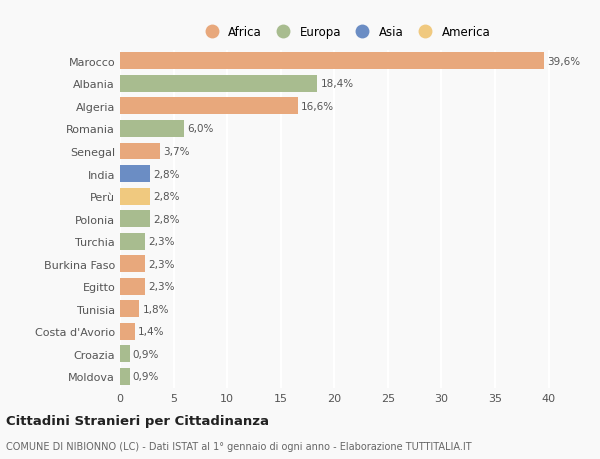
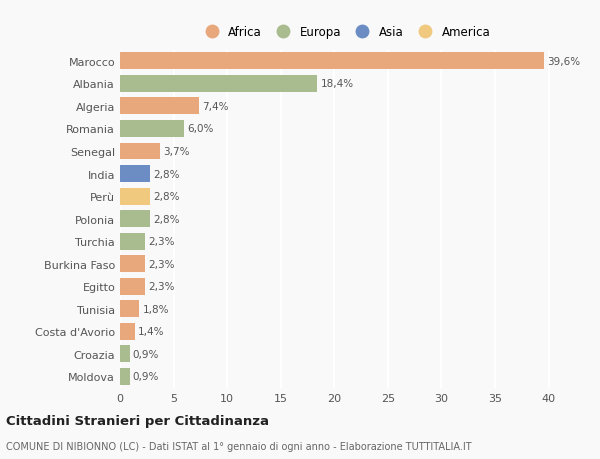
Algeria: 16,6% -> 7,4%
